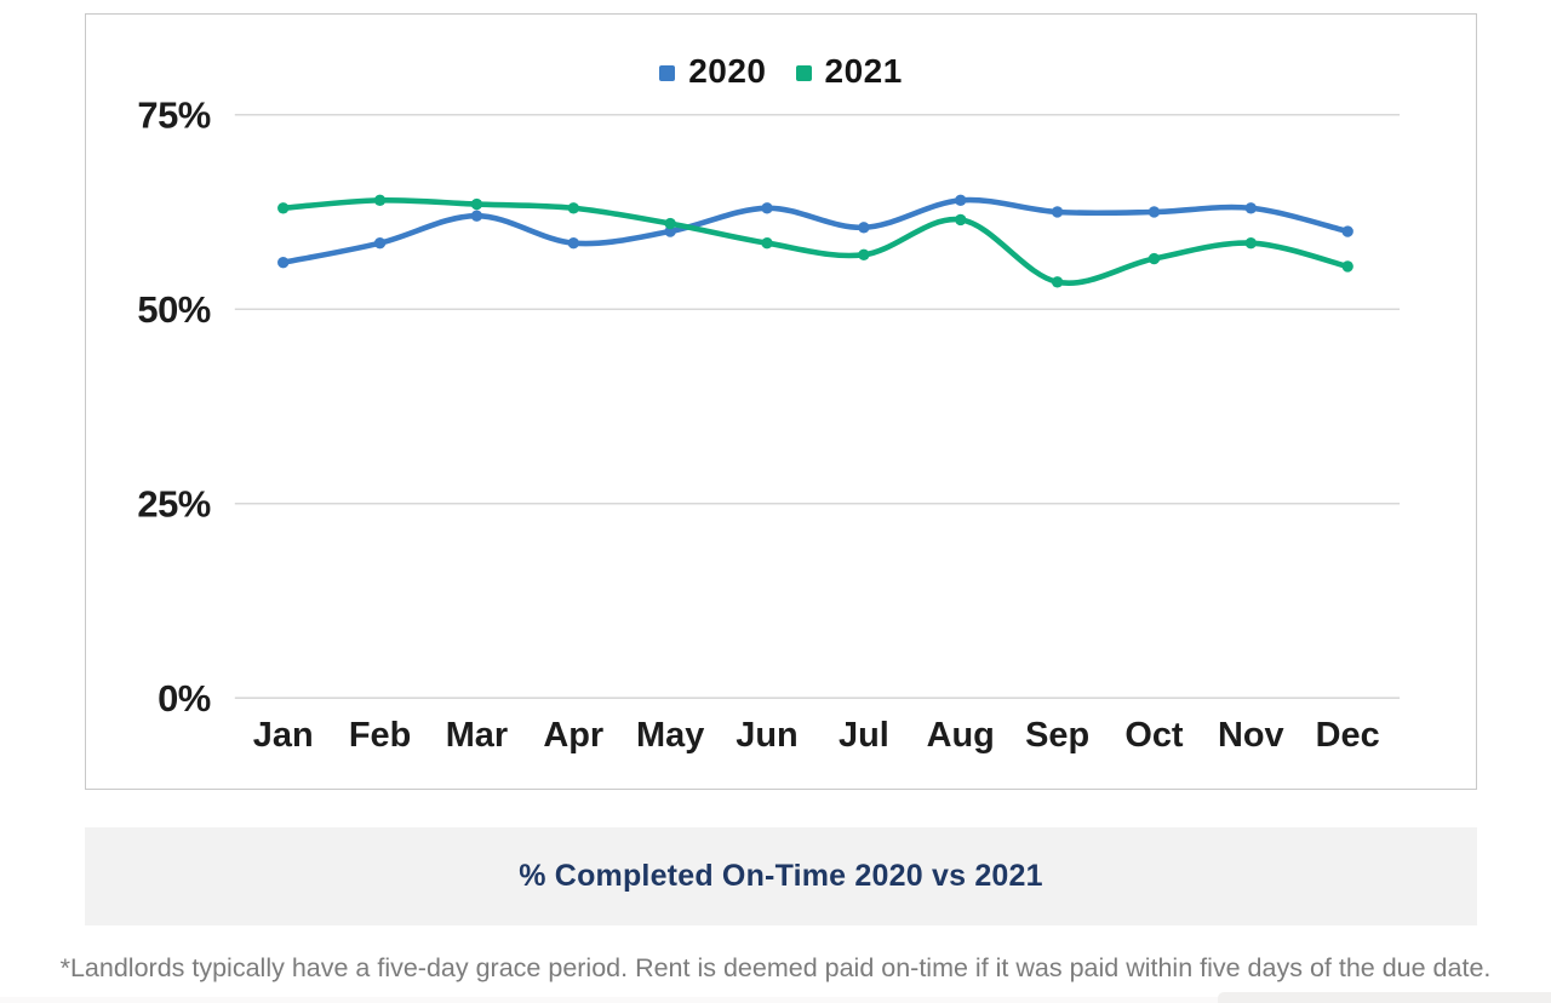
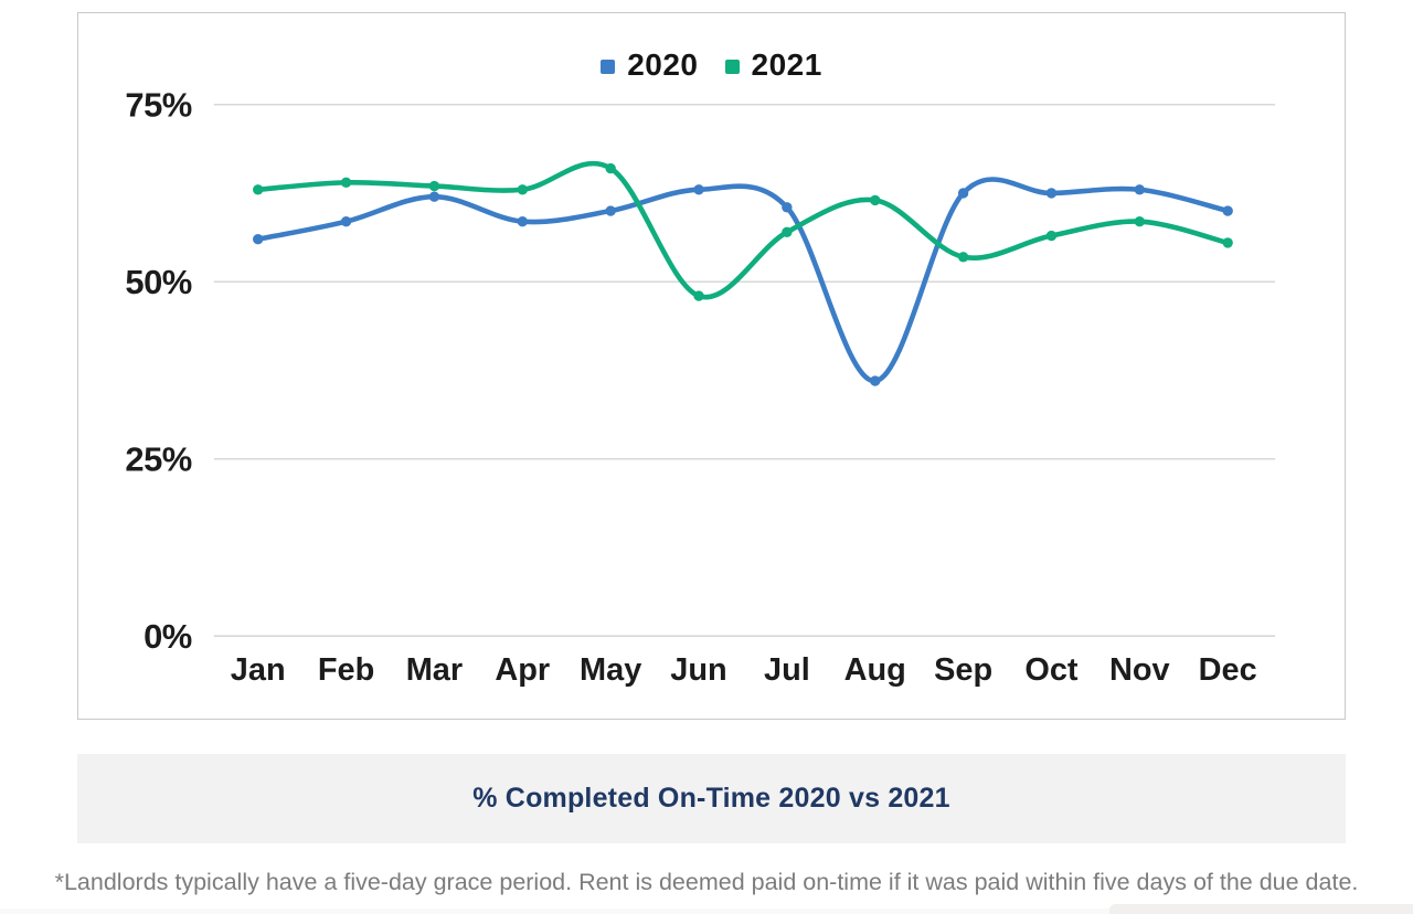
2021/May: 61% -> 66%
2021/Jun: 58% -> 48%
2020/Aug: 64% -> 36%
